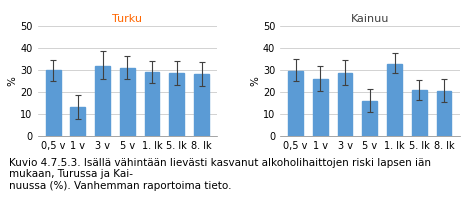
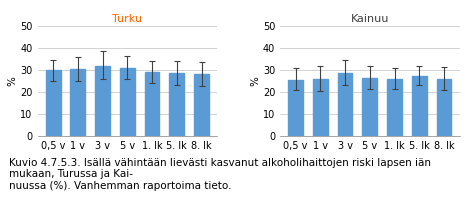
Turku/1 v: 13.0 -> 30.5
Kainuu/0,5 v: 29.5 -> 25.5
Kainuu/5 v: 16.0 -> 26.5
Kainuu/1. lk: 33.0 -> 26.0
Kainuu/5. lk: 21.0 -> 27.5
Kainuu/8. lk: 20.5 -> 26.0
